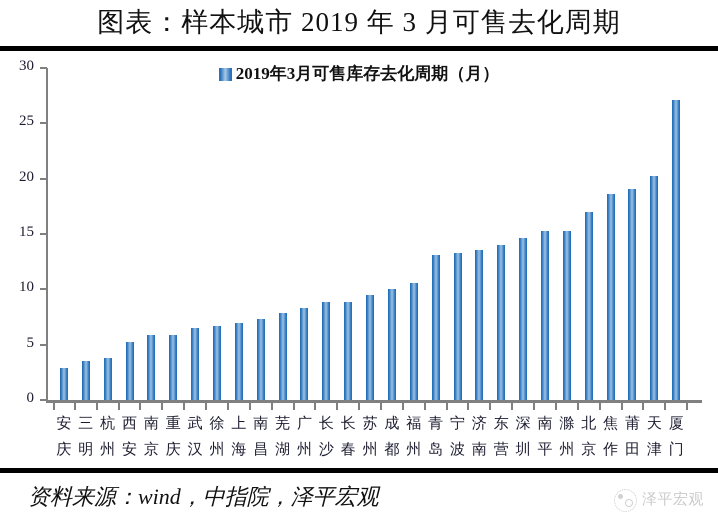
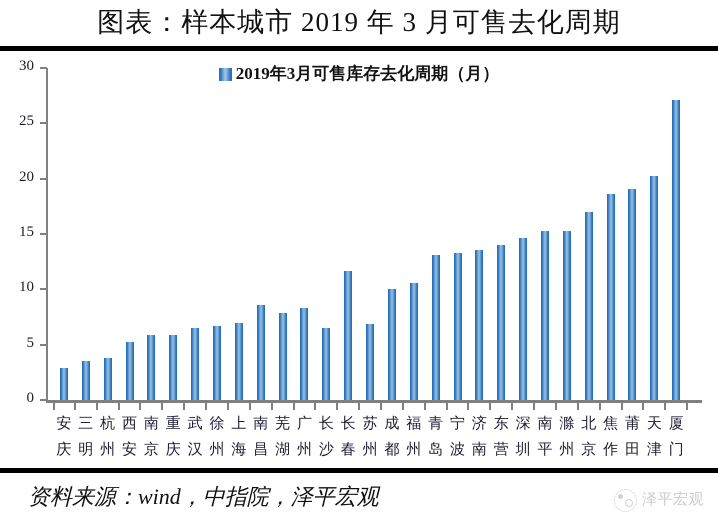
南昌: 7.3 -> 8.6
长沙: 8.9 -> 6.5
长春: 8.9 -> 11.7
苏州: 9.5 -> 6.9
